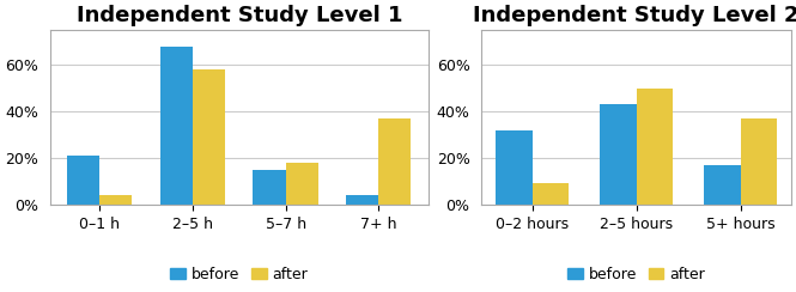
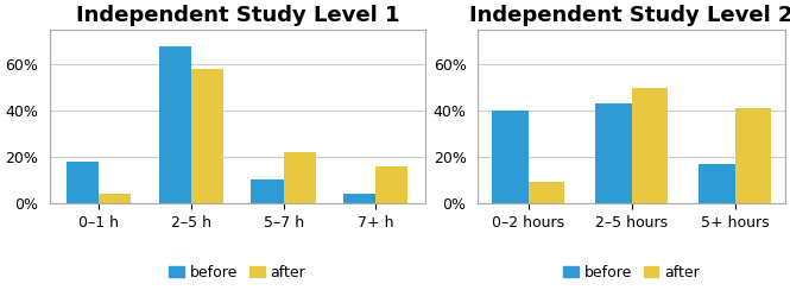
Independent Study Level 1/before/0–1 h: 21% -> 18%
Independent Study Level 1/before/5–7 h: 15% -> 10%
Independent Study Level 1/after/5–7 h: 18% -> 22%
Independent Study Level 1/after/7+ h: 37% -> 16%
before/0–2 hours: 32% -> 40%
after/5+ hours: 37% -> 41%
